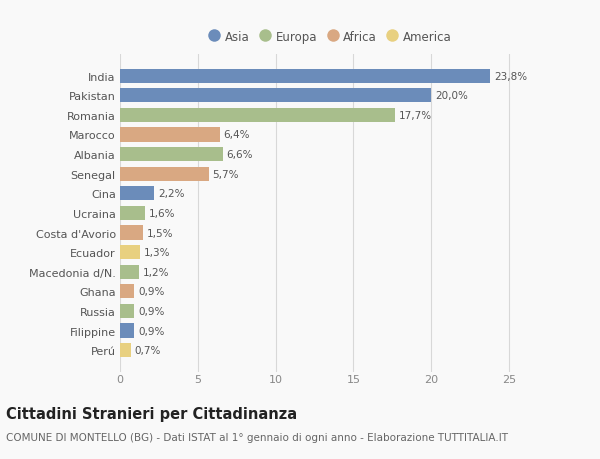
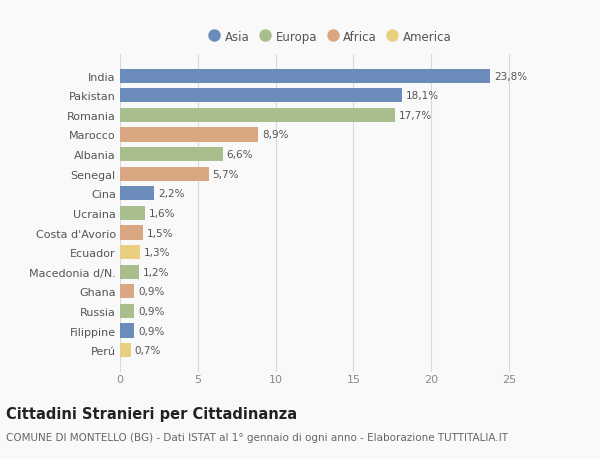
Pakistan: 20,0% -> 18,1%
Marocco: 6,4% -> 8,9%
